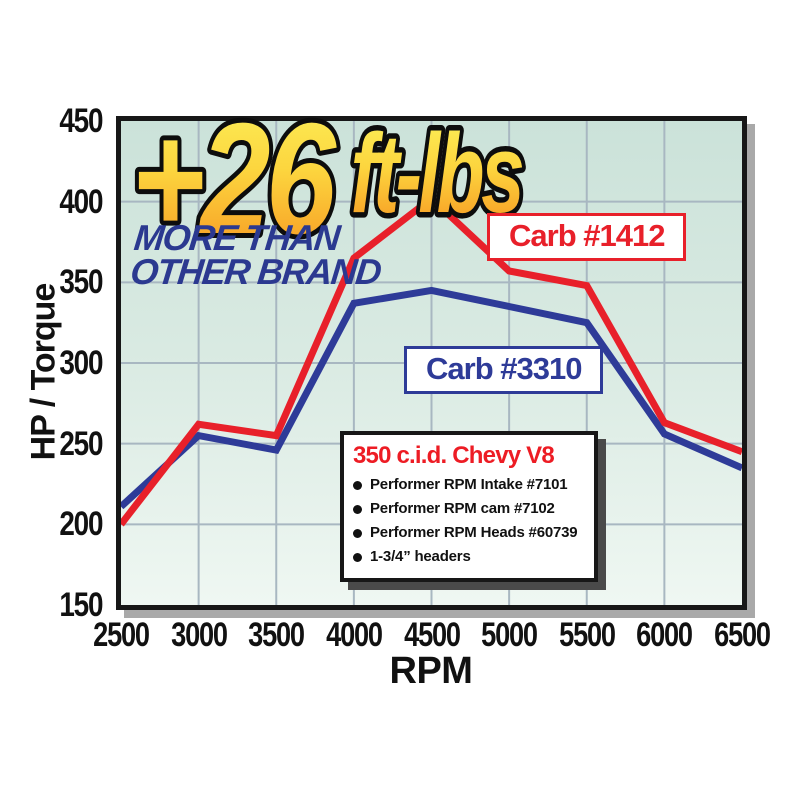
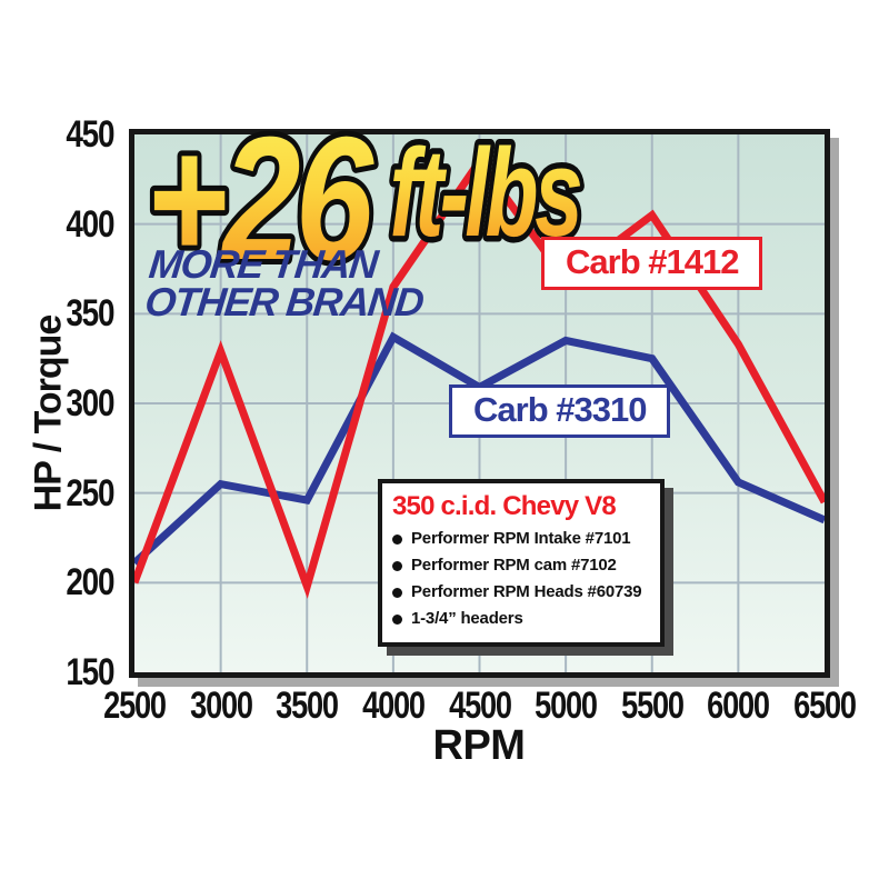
Carb #1412/3000: 262 -> 329
Carb #1412/3500: 255 -> 198
Carb #1412/4500: 402 -> 435
Carb #3310/4500: 345 -> 309
Carb #1412/5000: 357 -> 369
Carb #1412/5500: 348 -> 405
Carb #1412/6000: 263 -> 333
